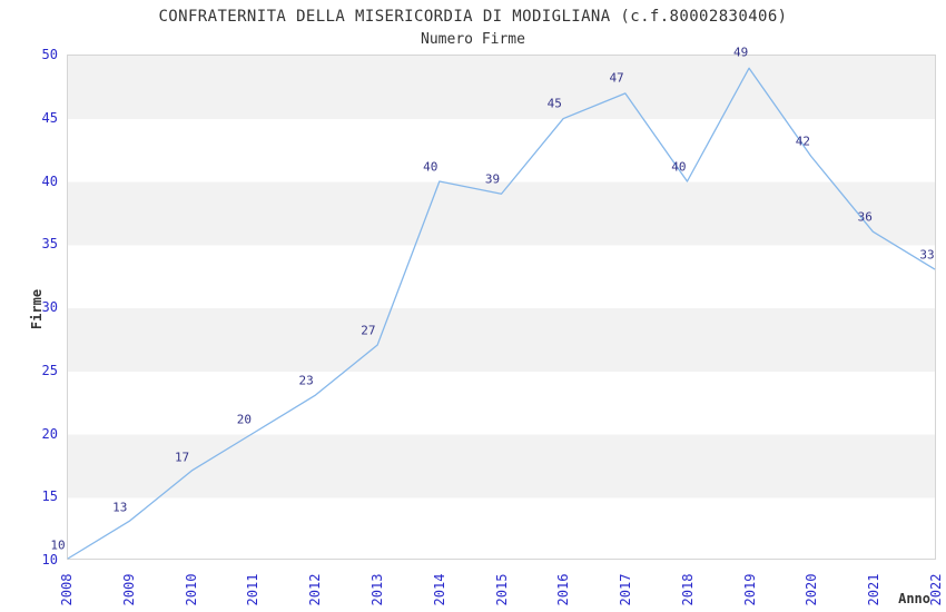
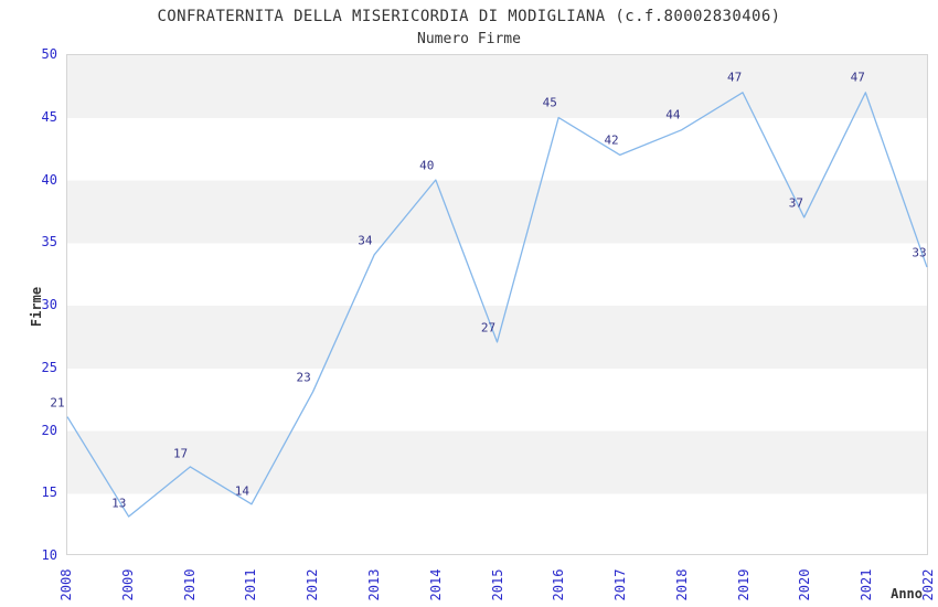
2008: 10 -> 21
2011: 20 -> 14
2013: 27 -> 34
2015: 39 -> 27
2017: 47 -> 42
2018: 40 -> 44
2019: 49 -> 47
2020: 42 -> 37
2021: 36 -> 47
